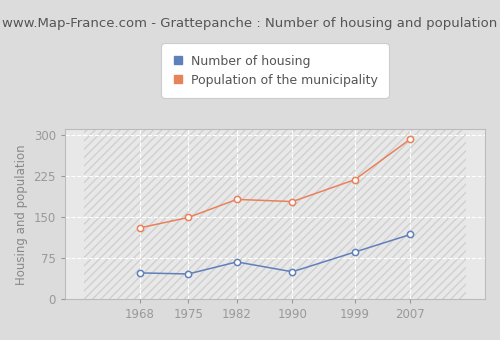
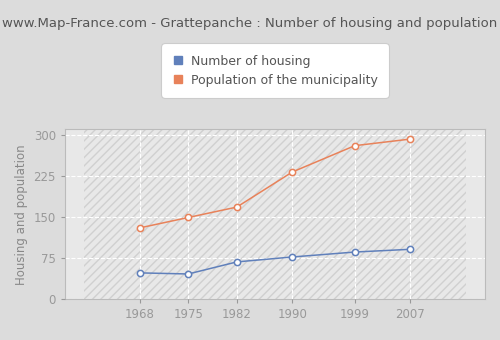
Population of the municipality/1982: 182 -> 168
Number of housing/1990: 50 -> 77
Population of the municipality/1990: 178 -> 232
Population of the municipality/1999: 218 -> 280
Number of housing/2007: 118 -> 91
